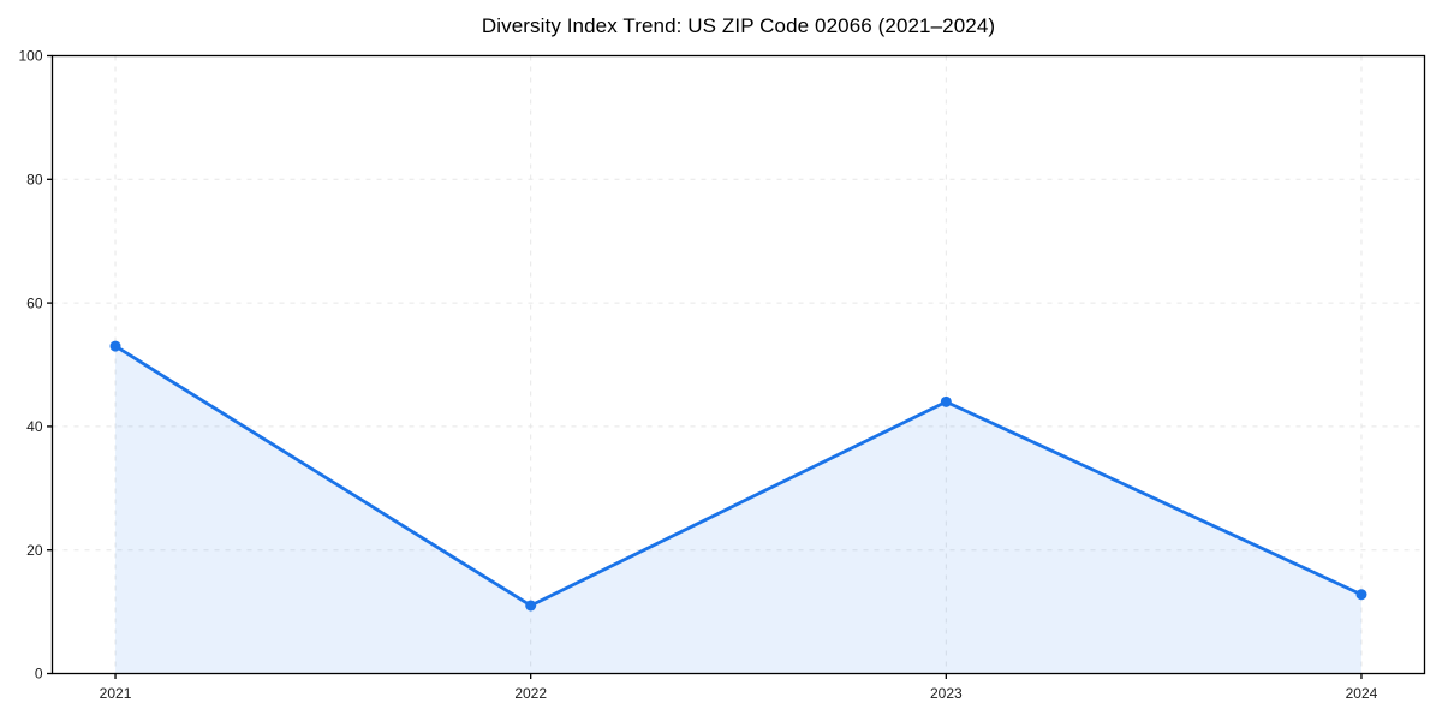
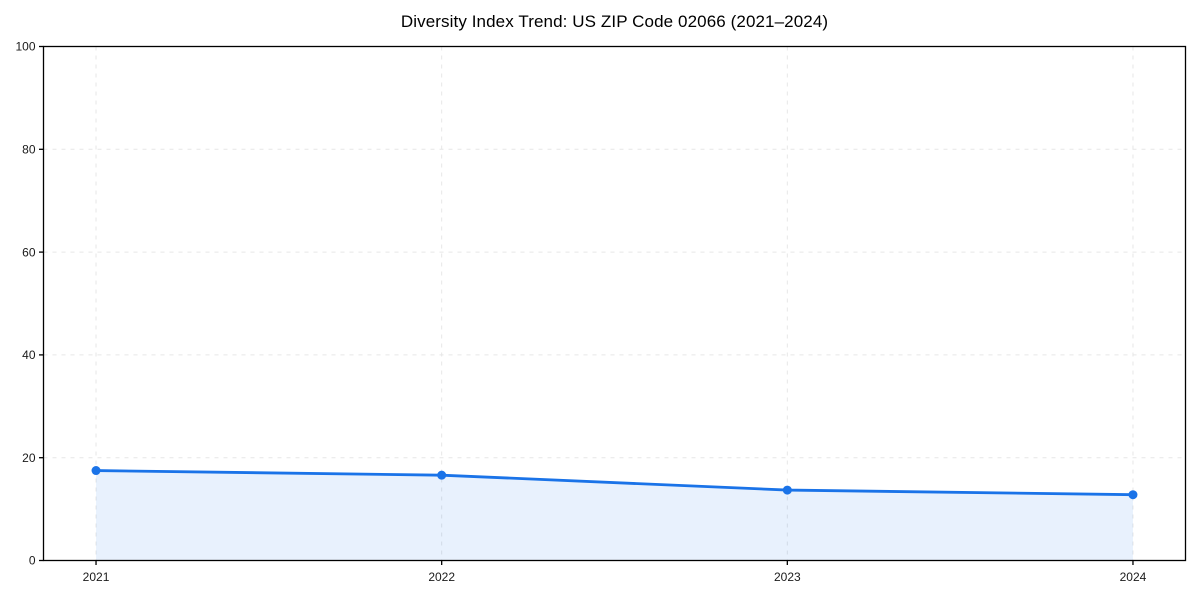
2021: 53 -> 18
2022: 11 -> 17
2023: 44 -> 14
